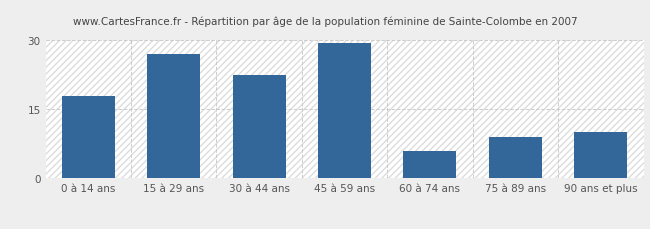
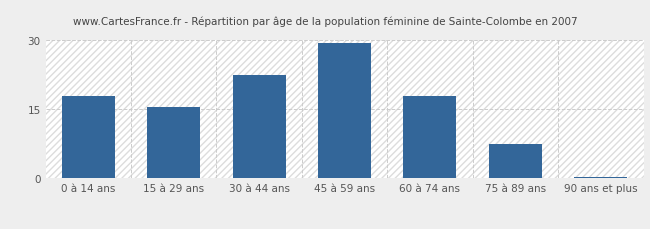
15 à 29 ans: 27.0 -> 15.5
60 à 74 ans: 6.0 -> 18.0
75 à 89 ans: 9.0 -> 7.5
90 ans et plus: 10.0 -> 0.3
